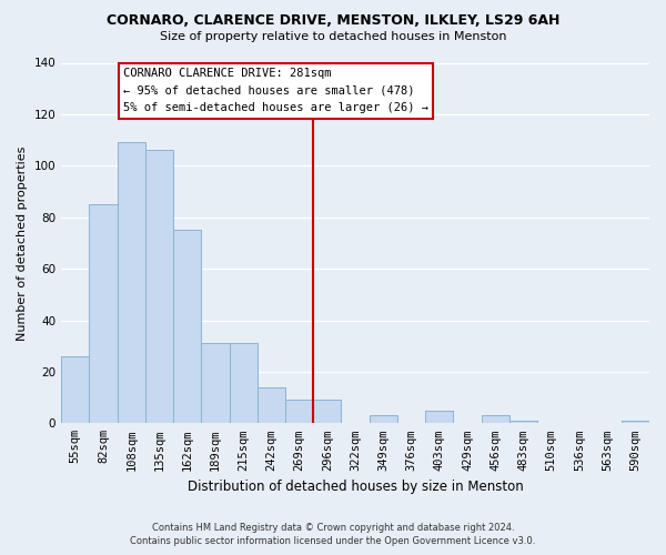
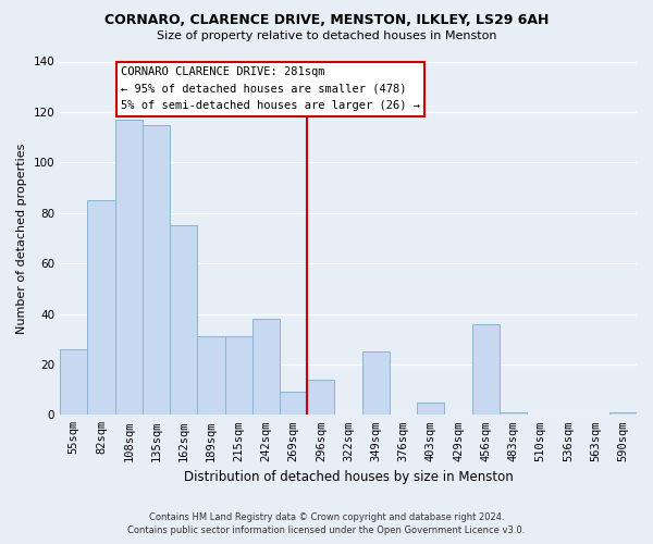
108sqm: 109 -> 117
135sqm: 106 -> 115
242sqm: 14 -> 38
296sqm: 9 -> 14
349sqm: 3 -> 25
456sqm: 3 -> 36
